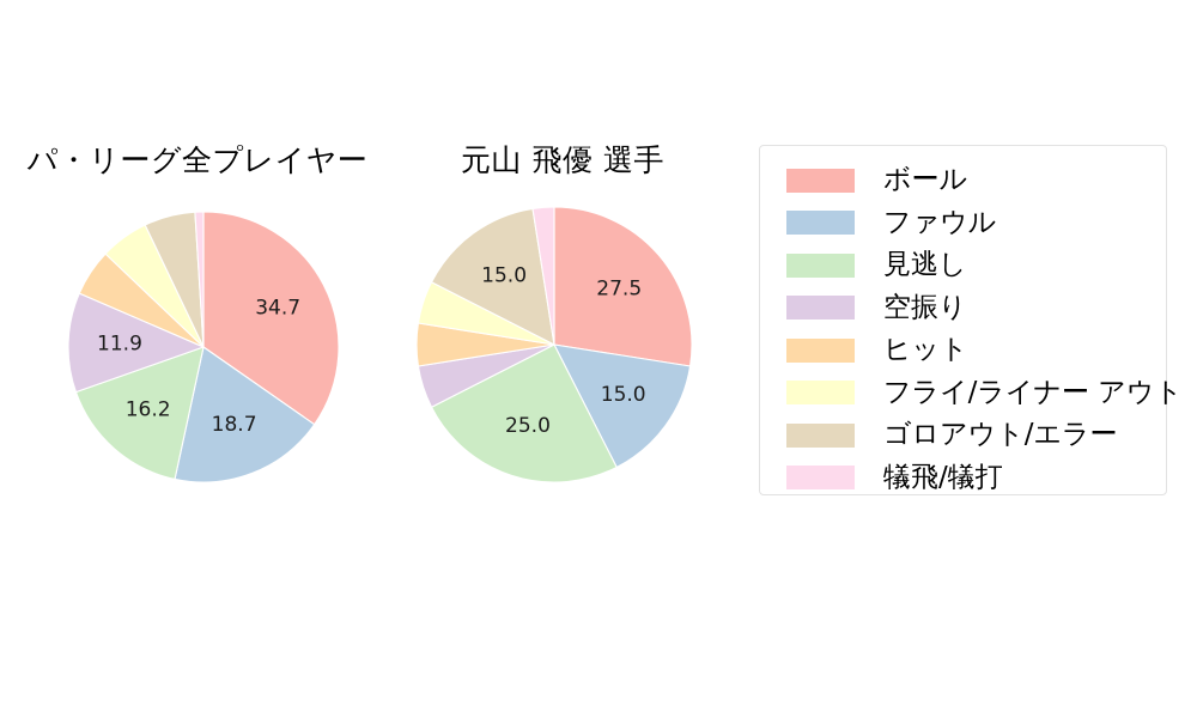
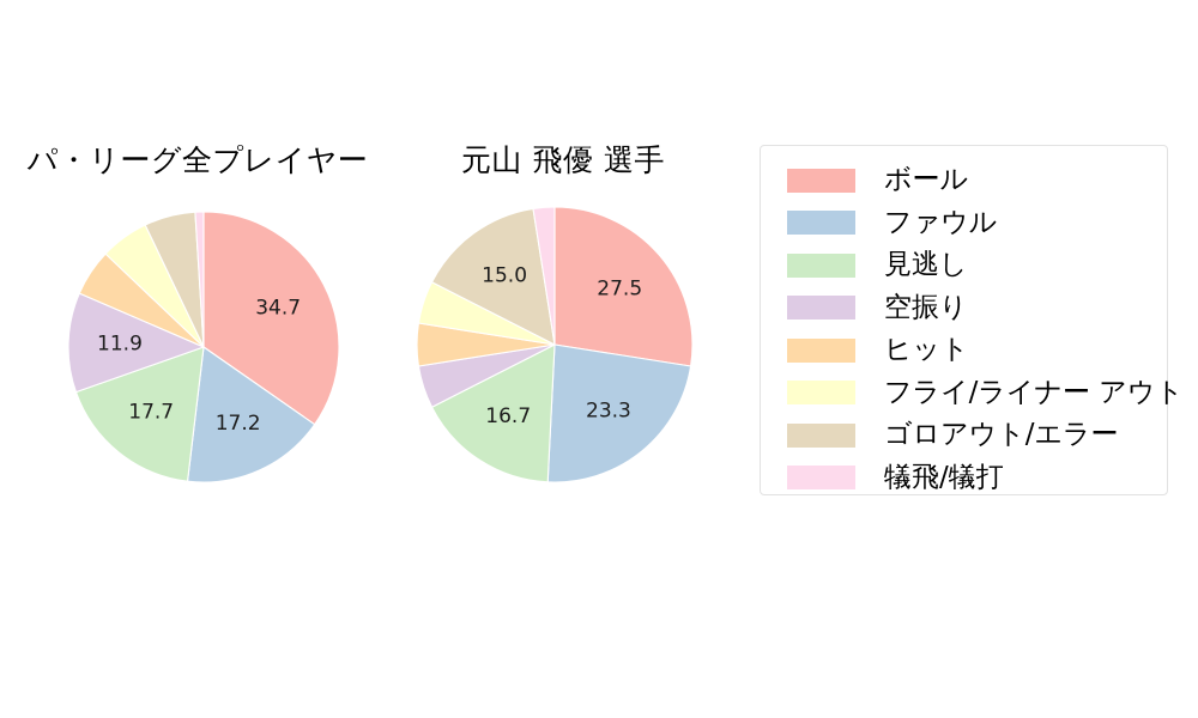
パ・リーグ全プレイヤー/ファウル: 18.7 -> 17.2
パ・リーグ全プレイヤー/見逃し: 16.2 -> 17.7
元山 飛優 選手/ファウル: 15.0 -> 23.3
元山 飛優 選手/見逃し: 25.0 -> 16.7
